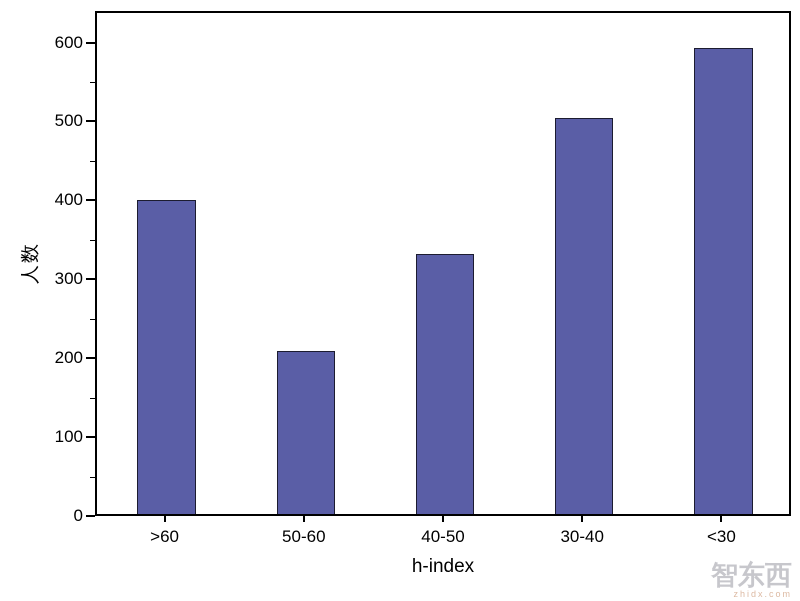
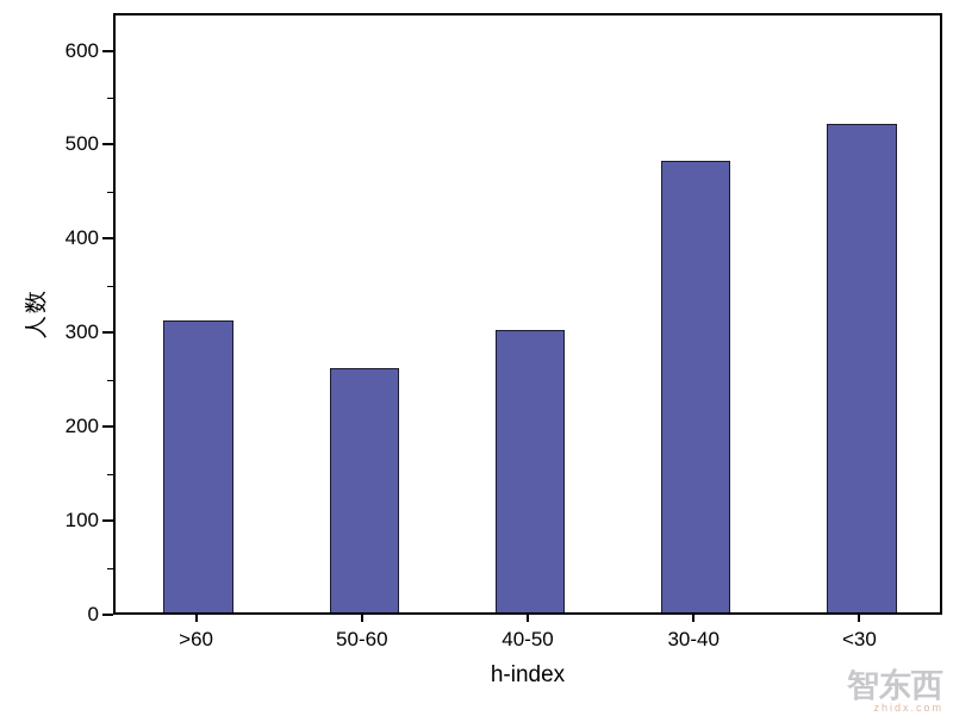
>60: 400 -> 310
50-60: 210 -> 260
40-50: 330 -> 300
30-40: 500 -> 480
<30: 590 -> 520
